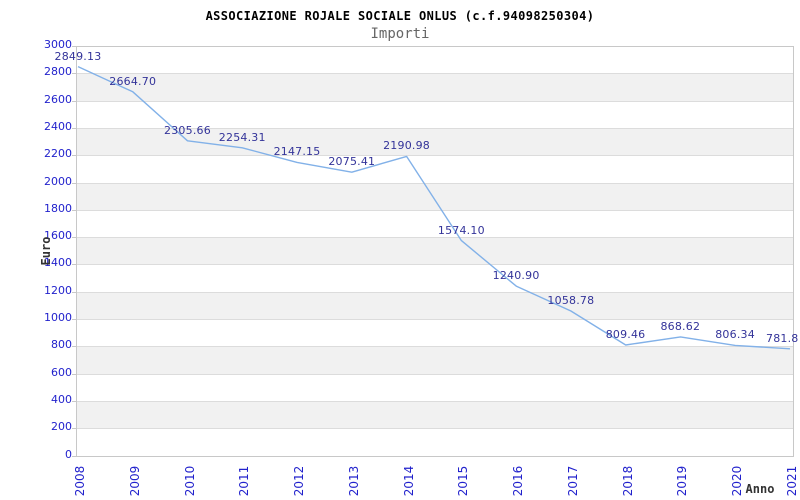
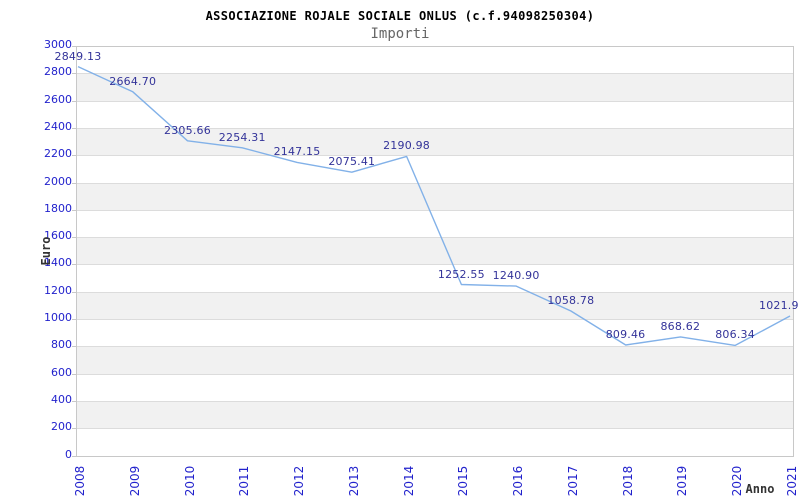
2015: 1574.10 -> 1252.55
2021: 781.8 -> 1021.9
